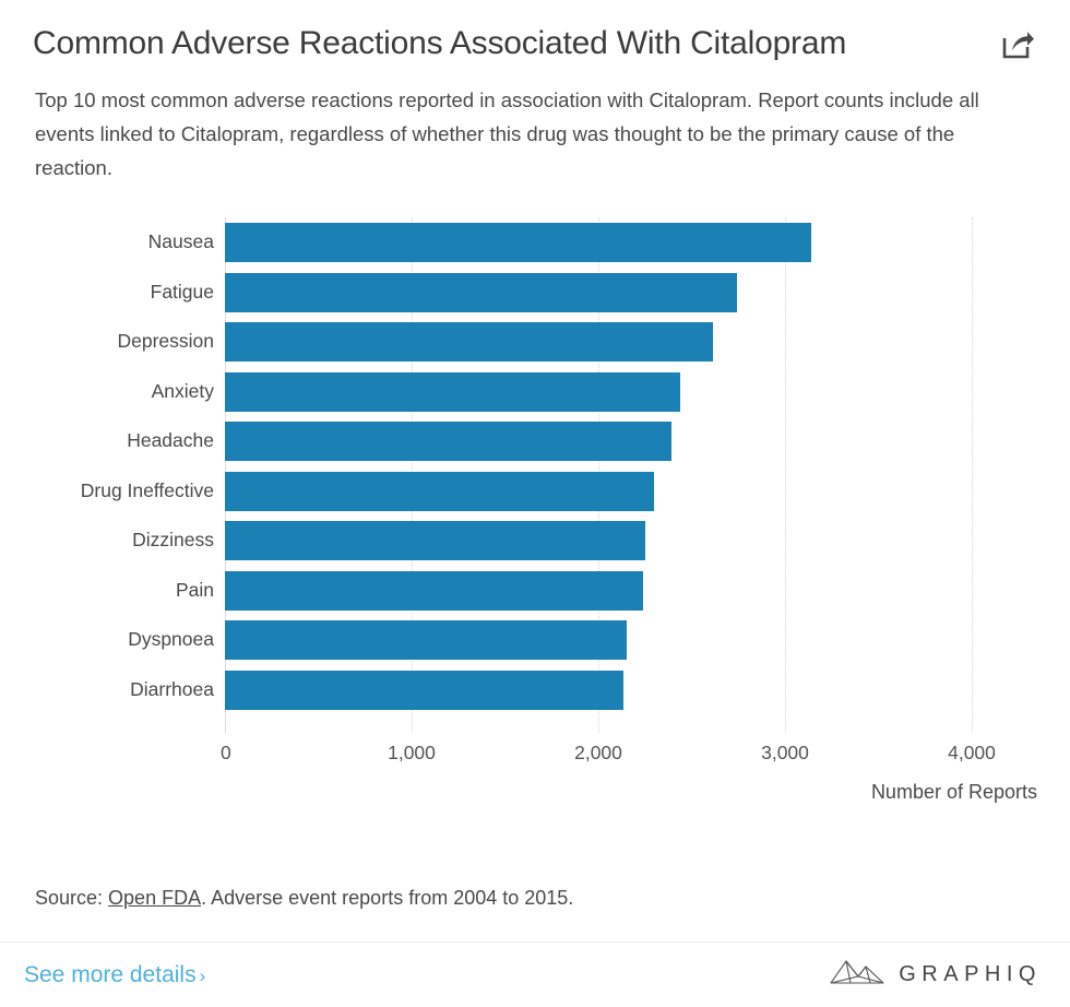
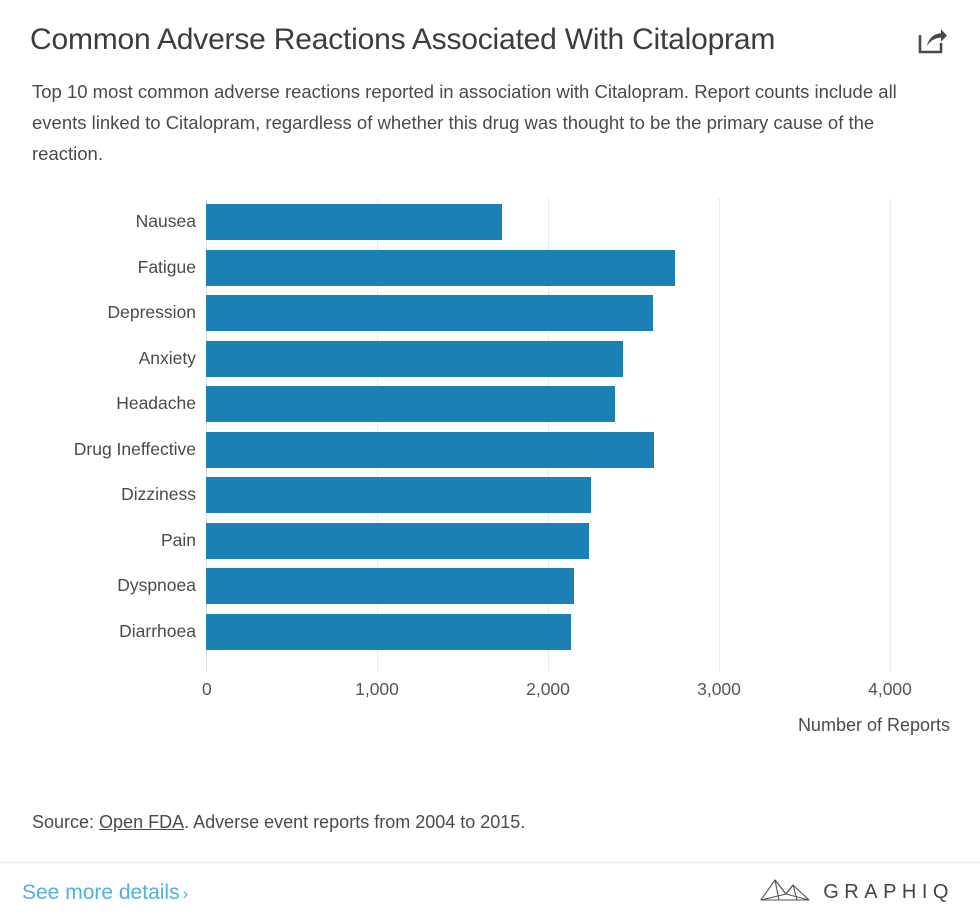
Nausea: 3140 -> 1730
Drug Ineffective: 2300 -> 2620
